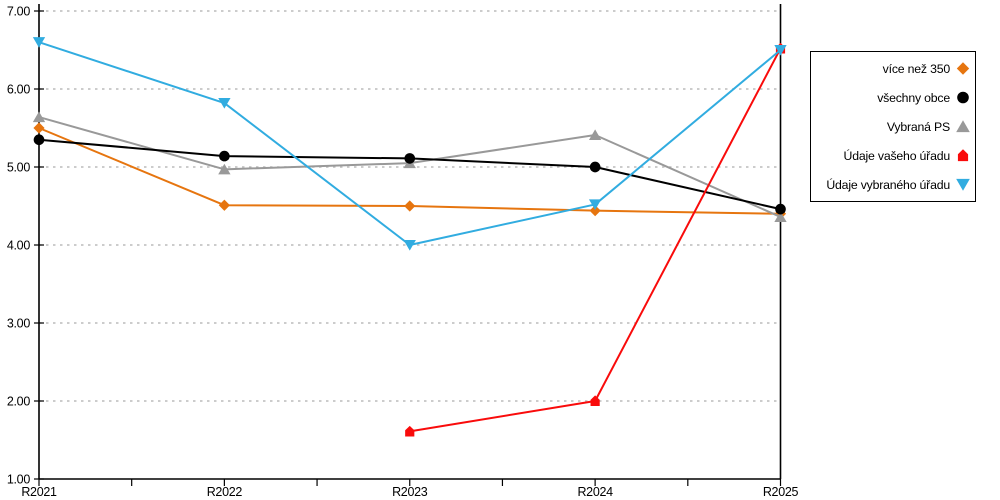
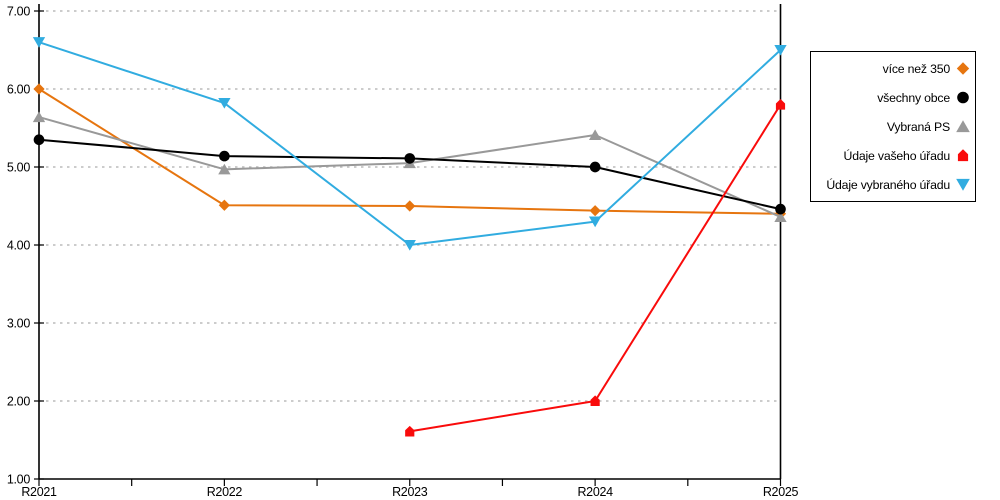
více než 350/R2021: 5.5 -> 6.0
Údaje vybraného úřadu/R2024: 4.5 -> 4.3
Údaje vašeho úřadu/R2025: 6.5 -> 5.8
